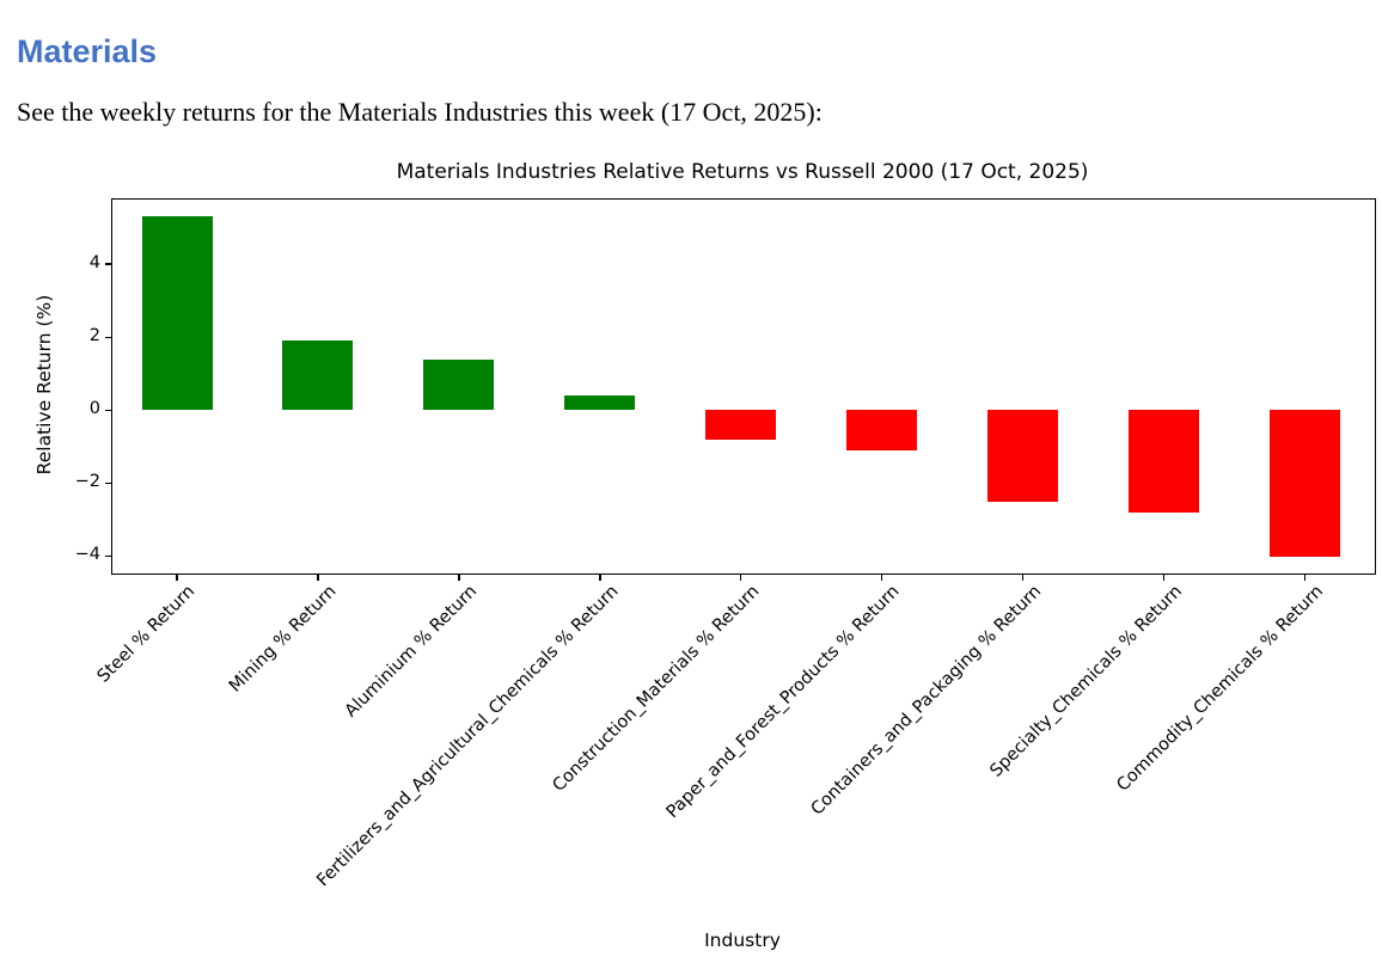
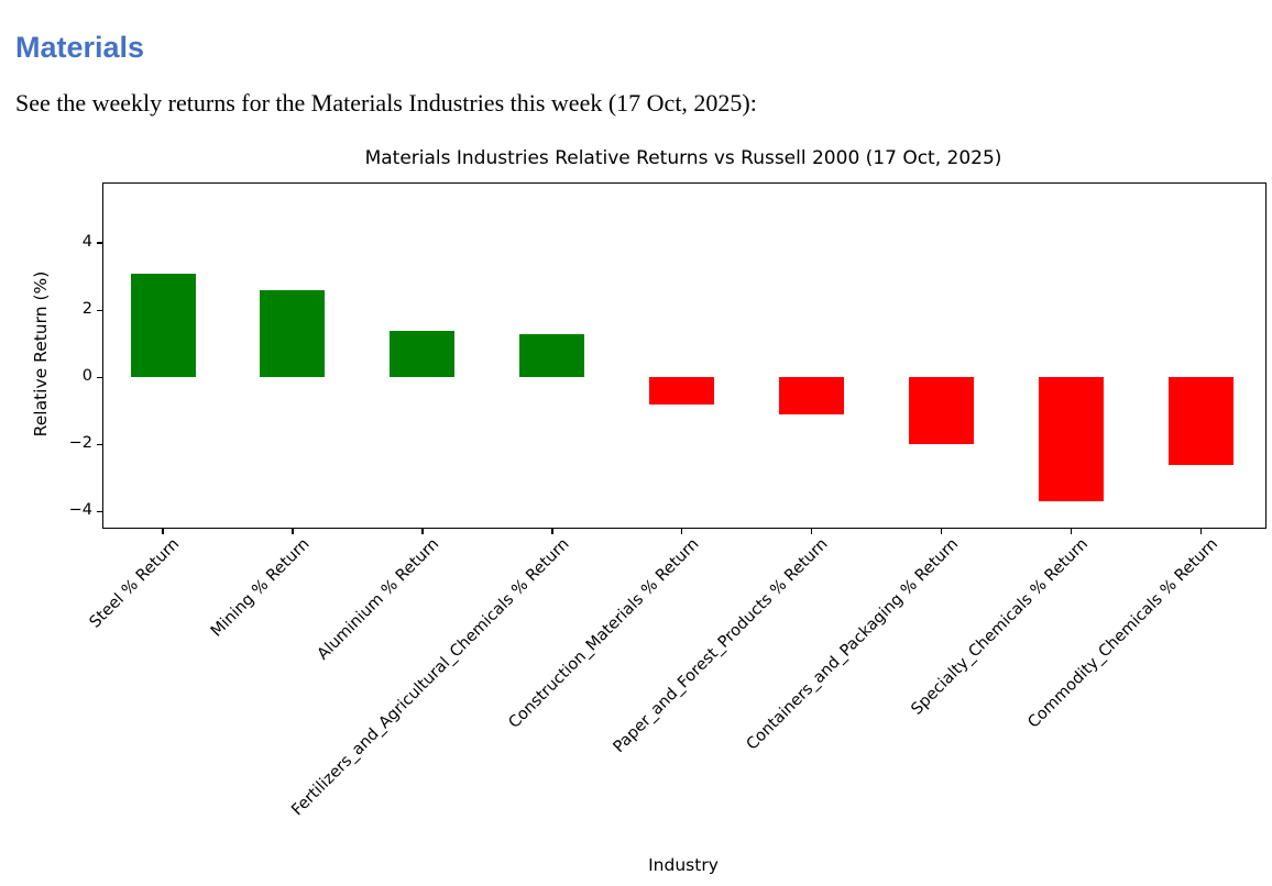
Steel % Return: 5.3 -> 3.1
Mining % Return: 1.9 -> 2.6
Fertilizers_and_Agricultural_Chemicals % Return: 0.4 -> 1.3
Containers_and_Packaging % Return: -2.5 -> -2.0
Specialty_Chemicals % Return: -2.8 -> -3.7
Commodity_Chemicals % Return: -4.0 -> -2.6
